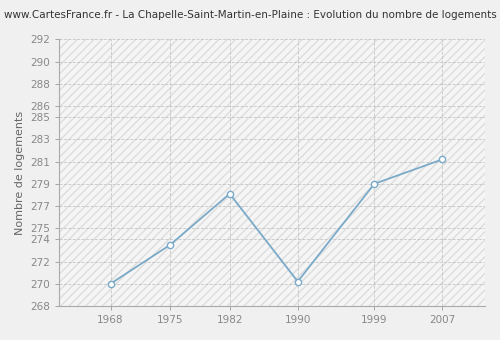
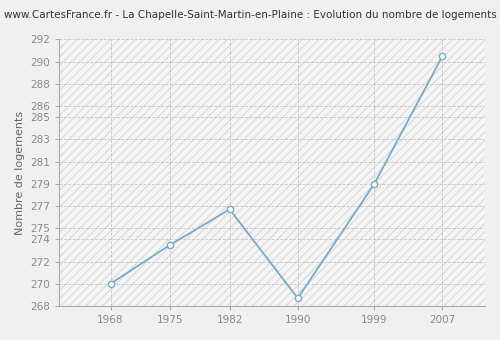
1982: 278.1 -> 276.7
1990: 270.2 -> 268.7
2007: 281.2 -> 290.5
